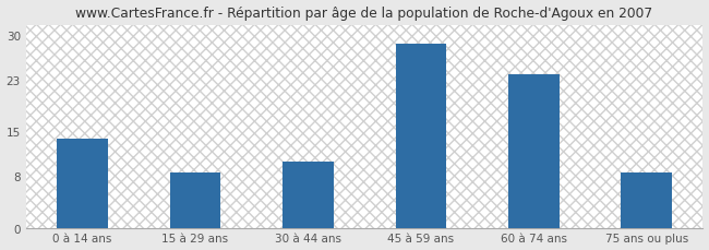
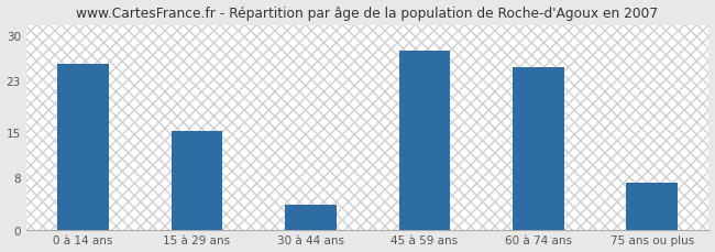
0 à 14 ans: 13.8 -> 25.6
15 à 29 ans: 8.6 -> 15.2
30 à 44 ans: 10.3 -> 3.8
45 à 59 ans: 28.6 -> 27.6
60 à 74 ans: 23.8 -> 25.0
75 ans ou plus: 8.6 -> 7.2
